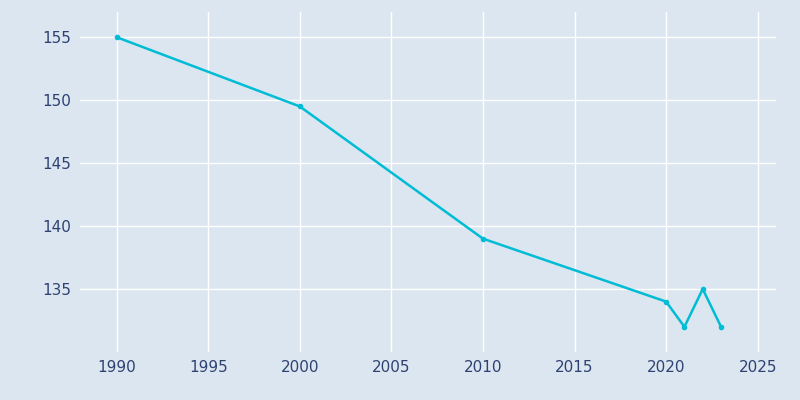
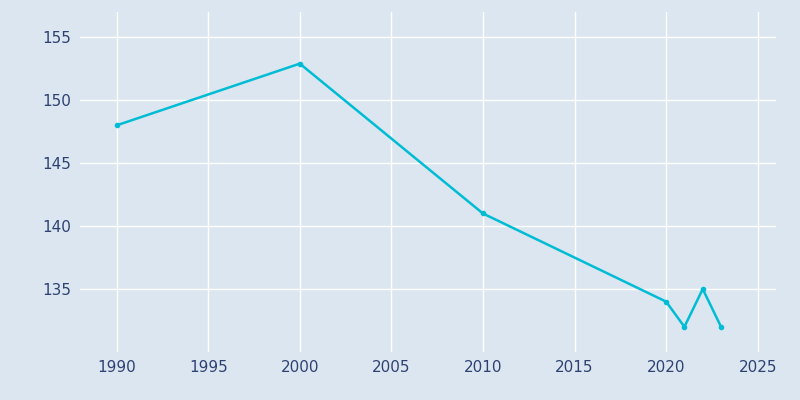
1990: 155.0 -> 148.0
2000: 149.5 -> 152.9
2010: 139.0 -> 141.0
